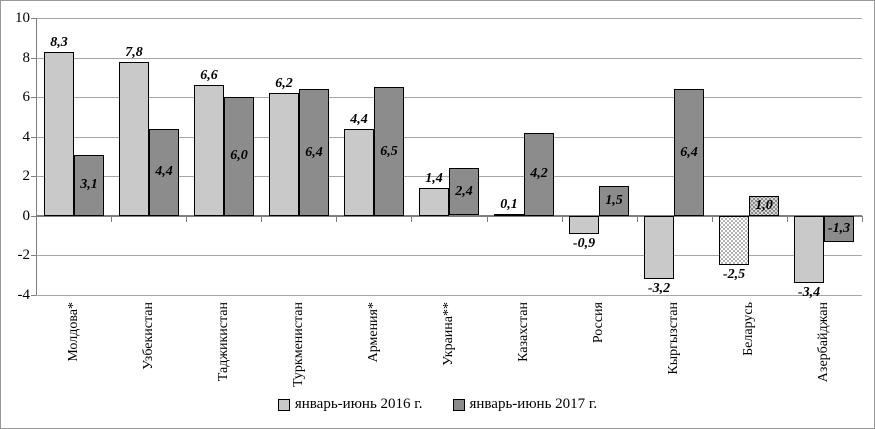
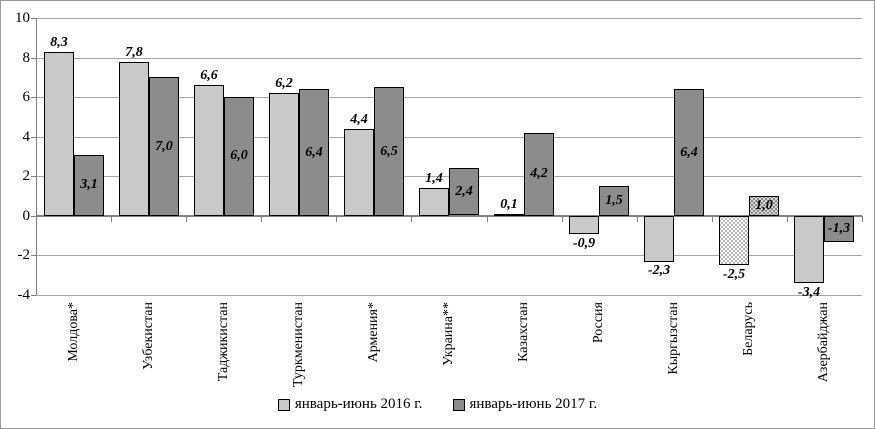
январь-июнь 2017 г./Узбекистан: 4,4 -> 7,0
январь-июнь 2016 г./Кыргызстан: -3,2 -> -2,3
